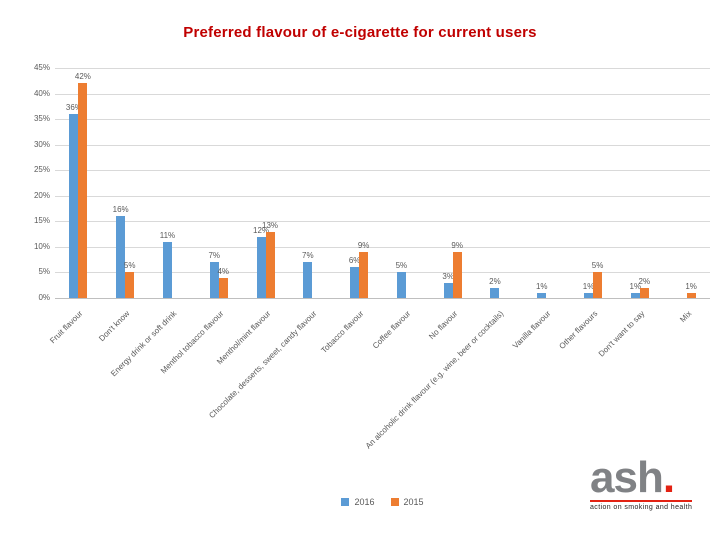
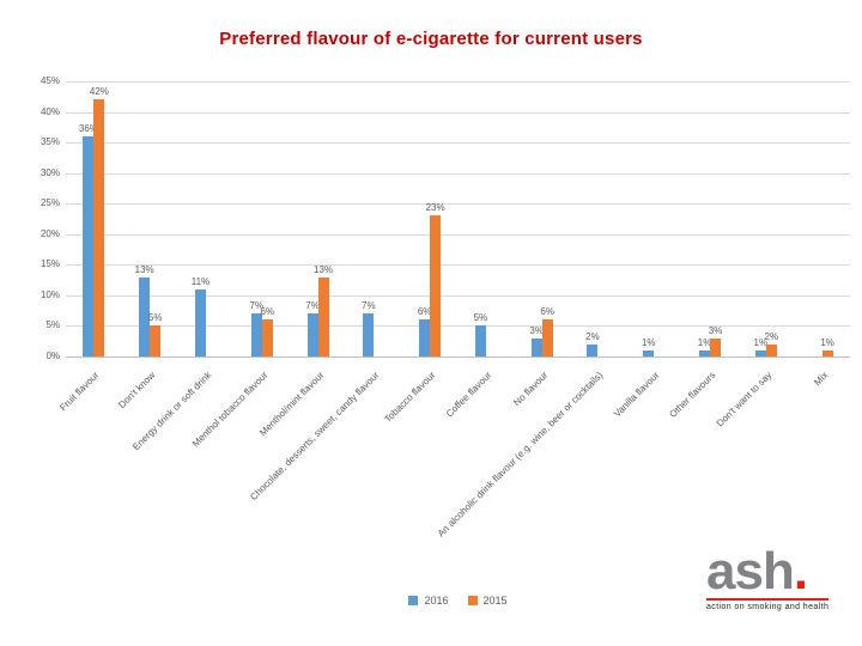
2016/Don't know: 16% -> 13%
2015/Menthol tobacco flavour: 4% -> 6%
2016/Menthol/mint flavour: 12% -> 7%
2015/Tobacco flavour: 9% -> 23%
2015/No flavour: 9% -> 6%
2015/Other flavours: 5% -> 3%
